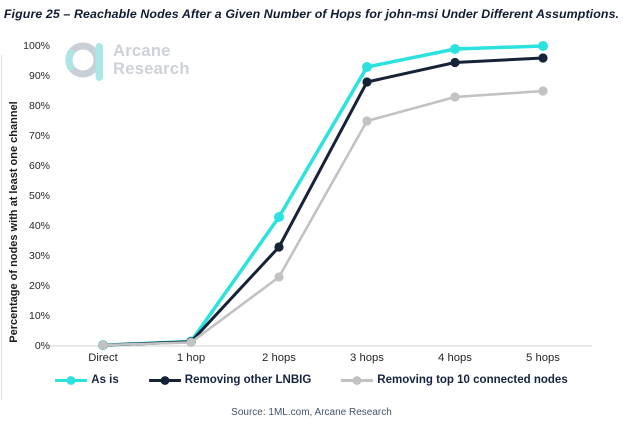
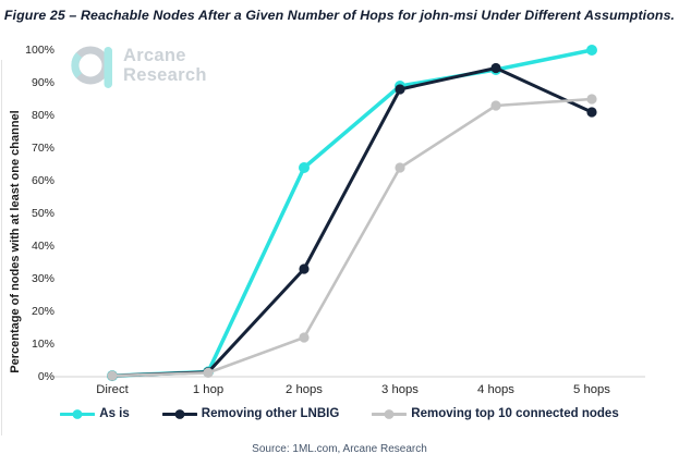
As is/2 hops: 43% -> 64%
Removing top 10 connected nodes/2 hops: 23% -> 12%
As is/3 hops: 93% -> 89%
Removing top 10 connected nodes/3 hops: 75% -> 64%
As is/4 hops: 99% -> 94%
Removing other LNBIG/5 hops: 96% -> 81%
